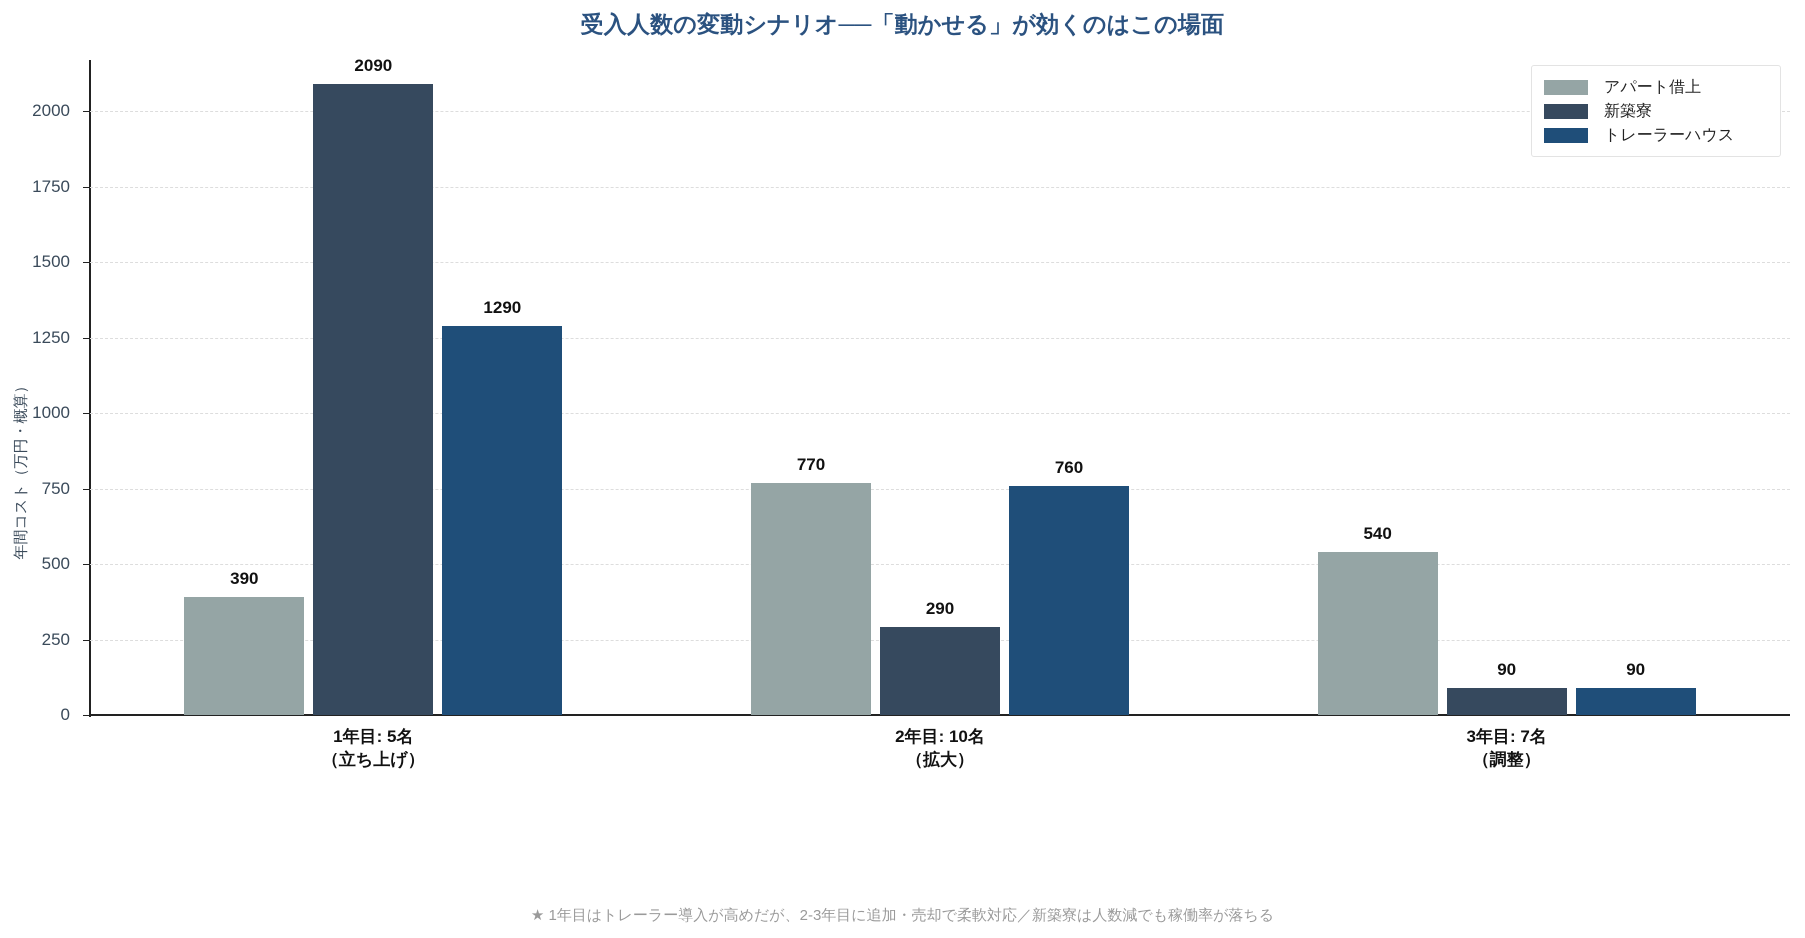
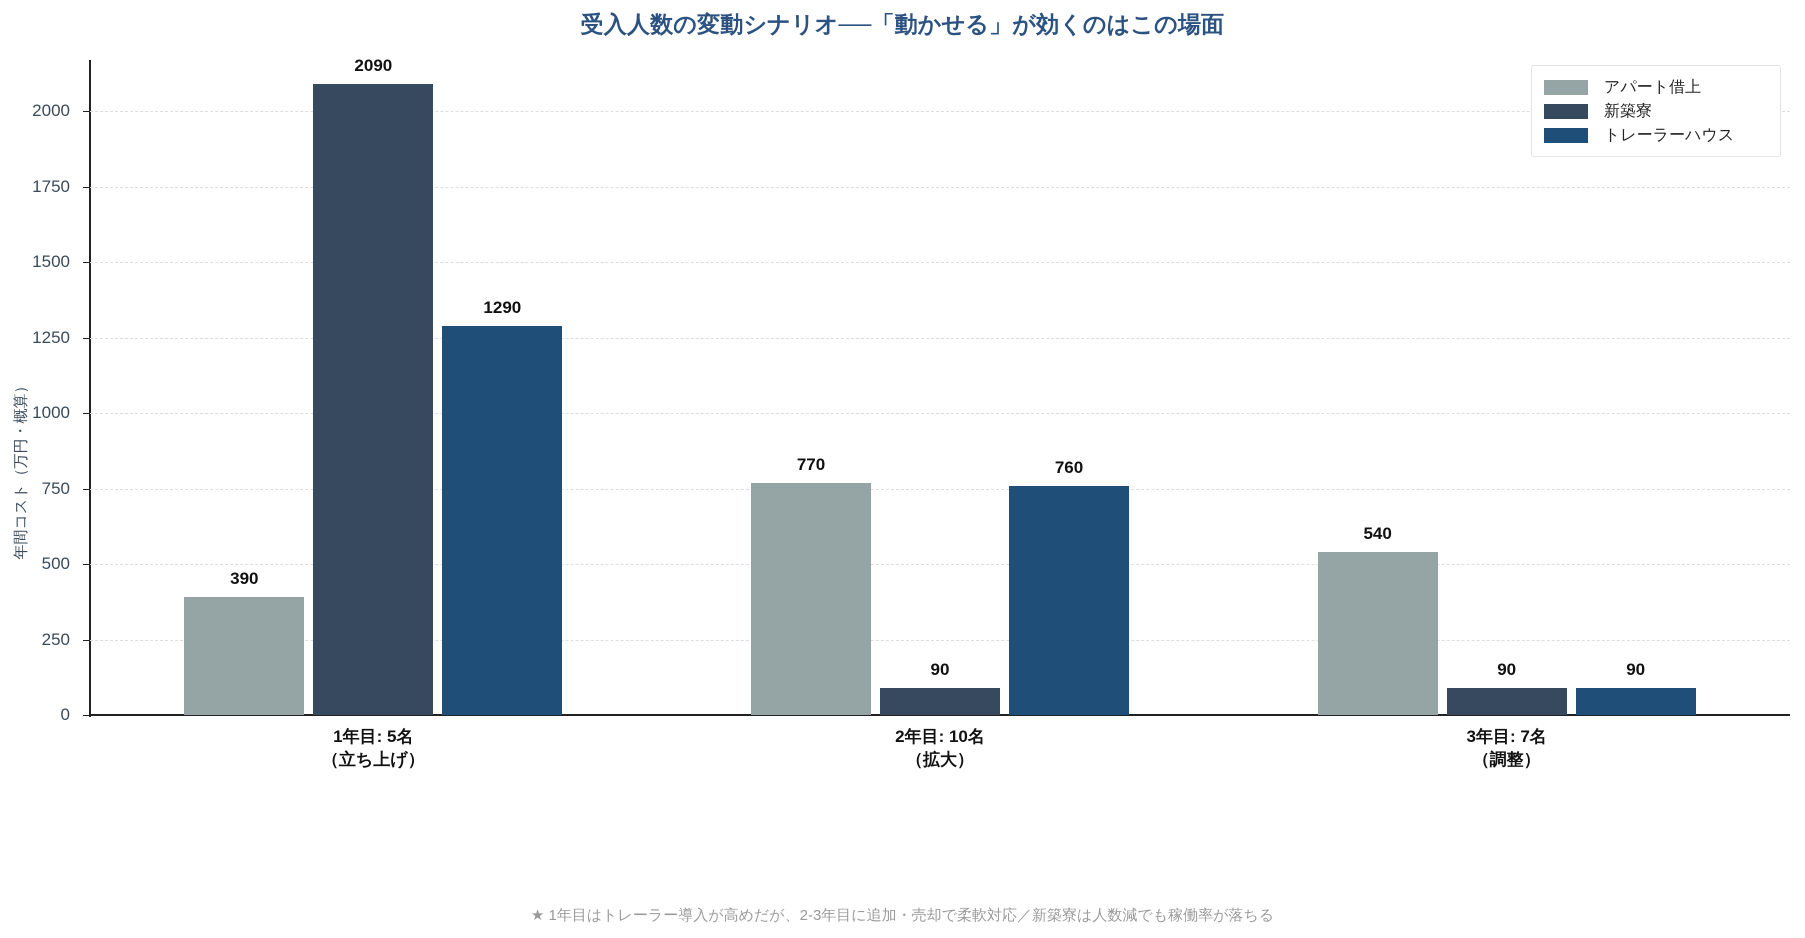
新築寮/2年目: 10名 （拡大）: 290 -> 90
